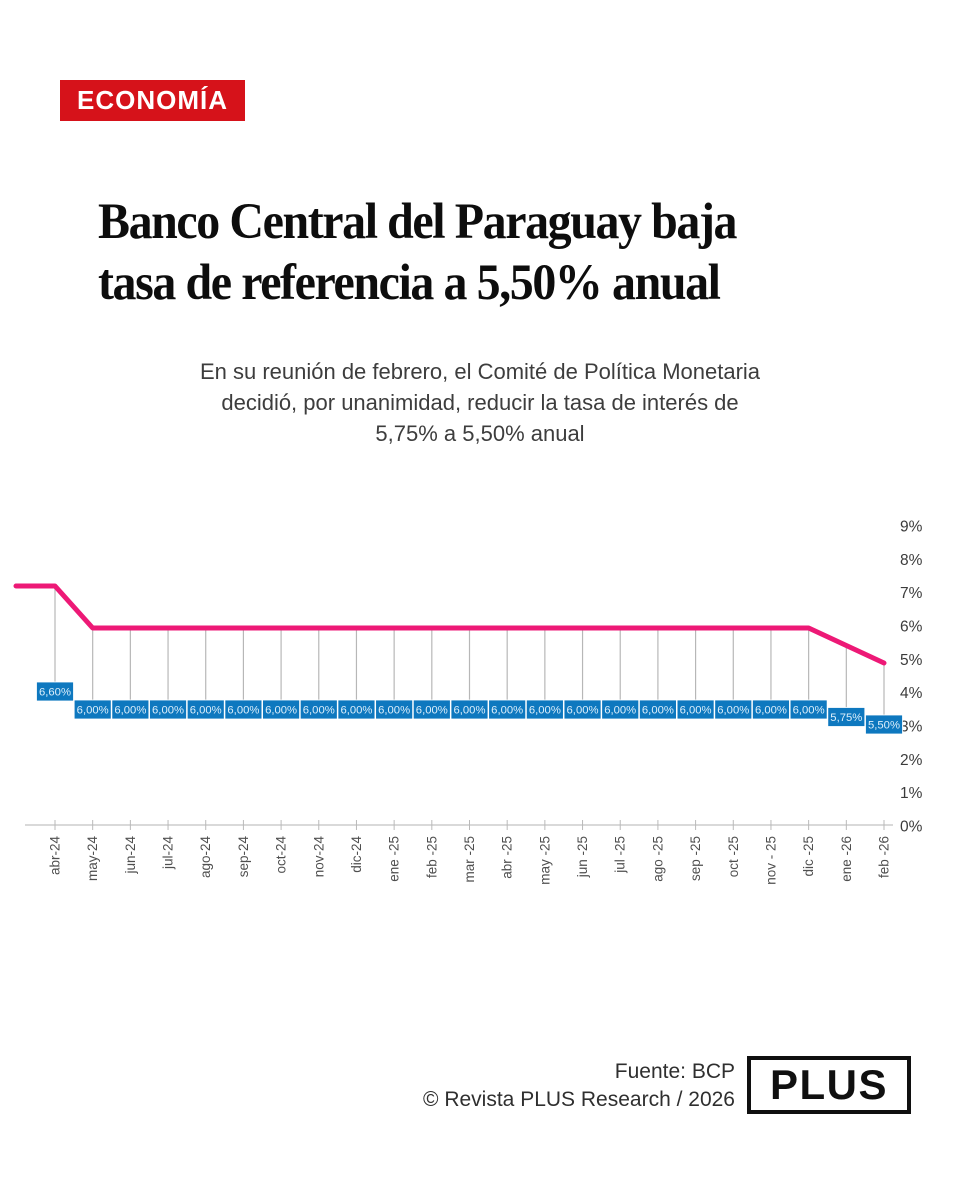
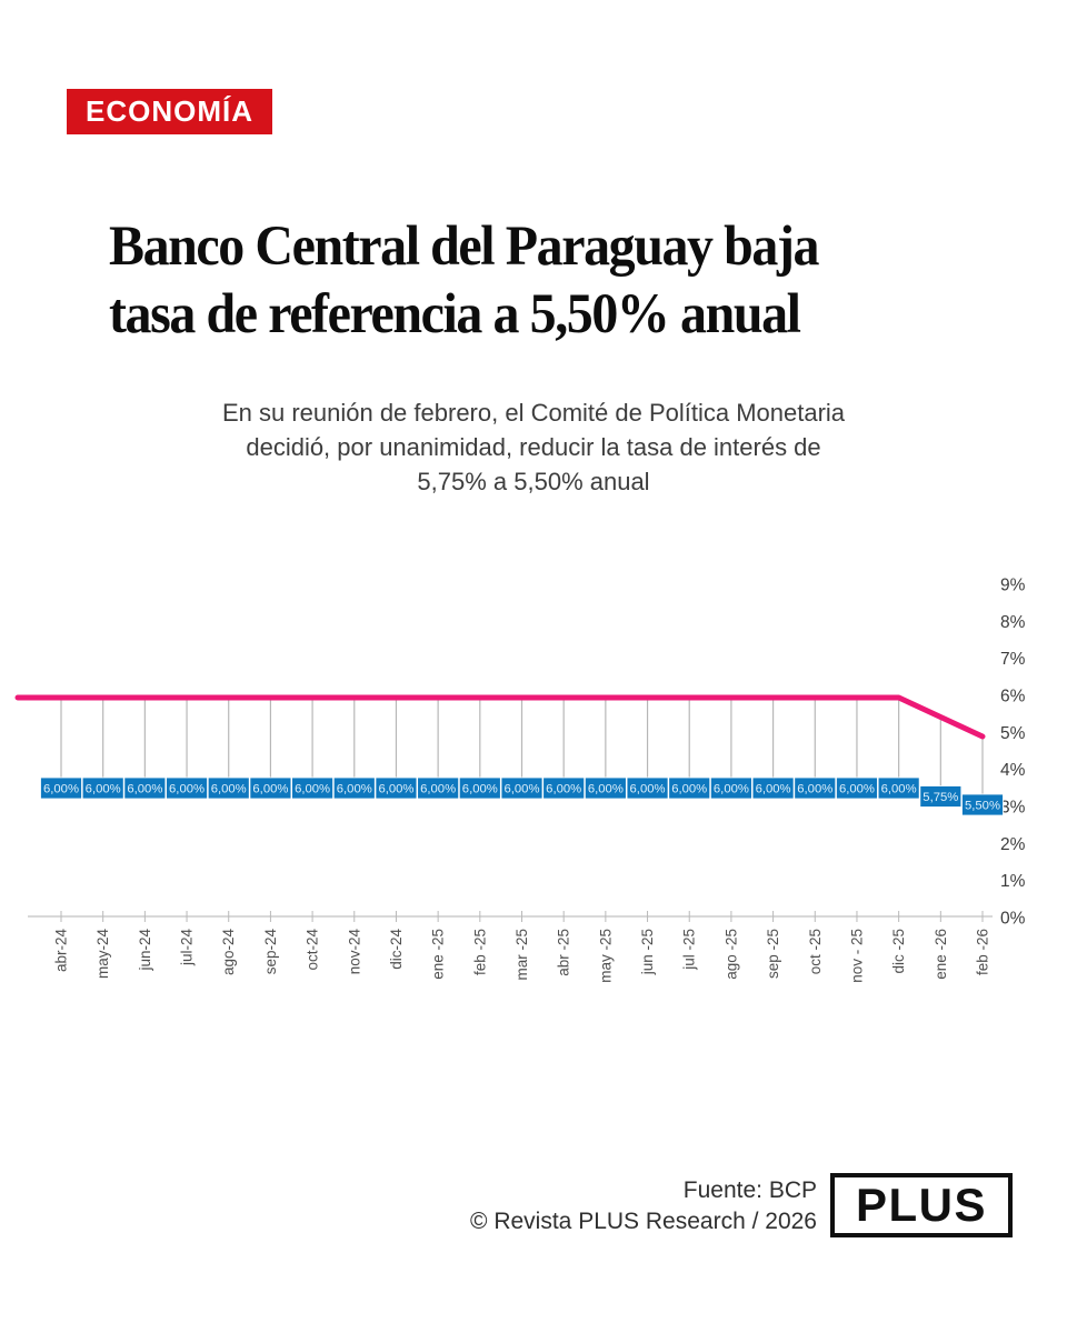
abr-24: 6,60% -> 6,00%
